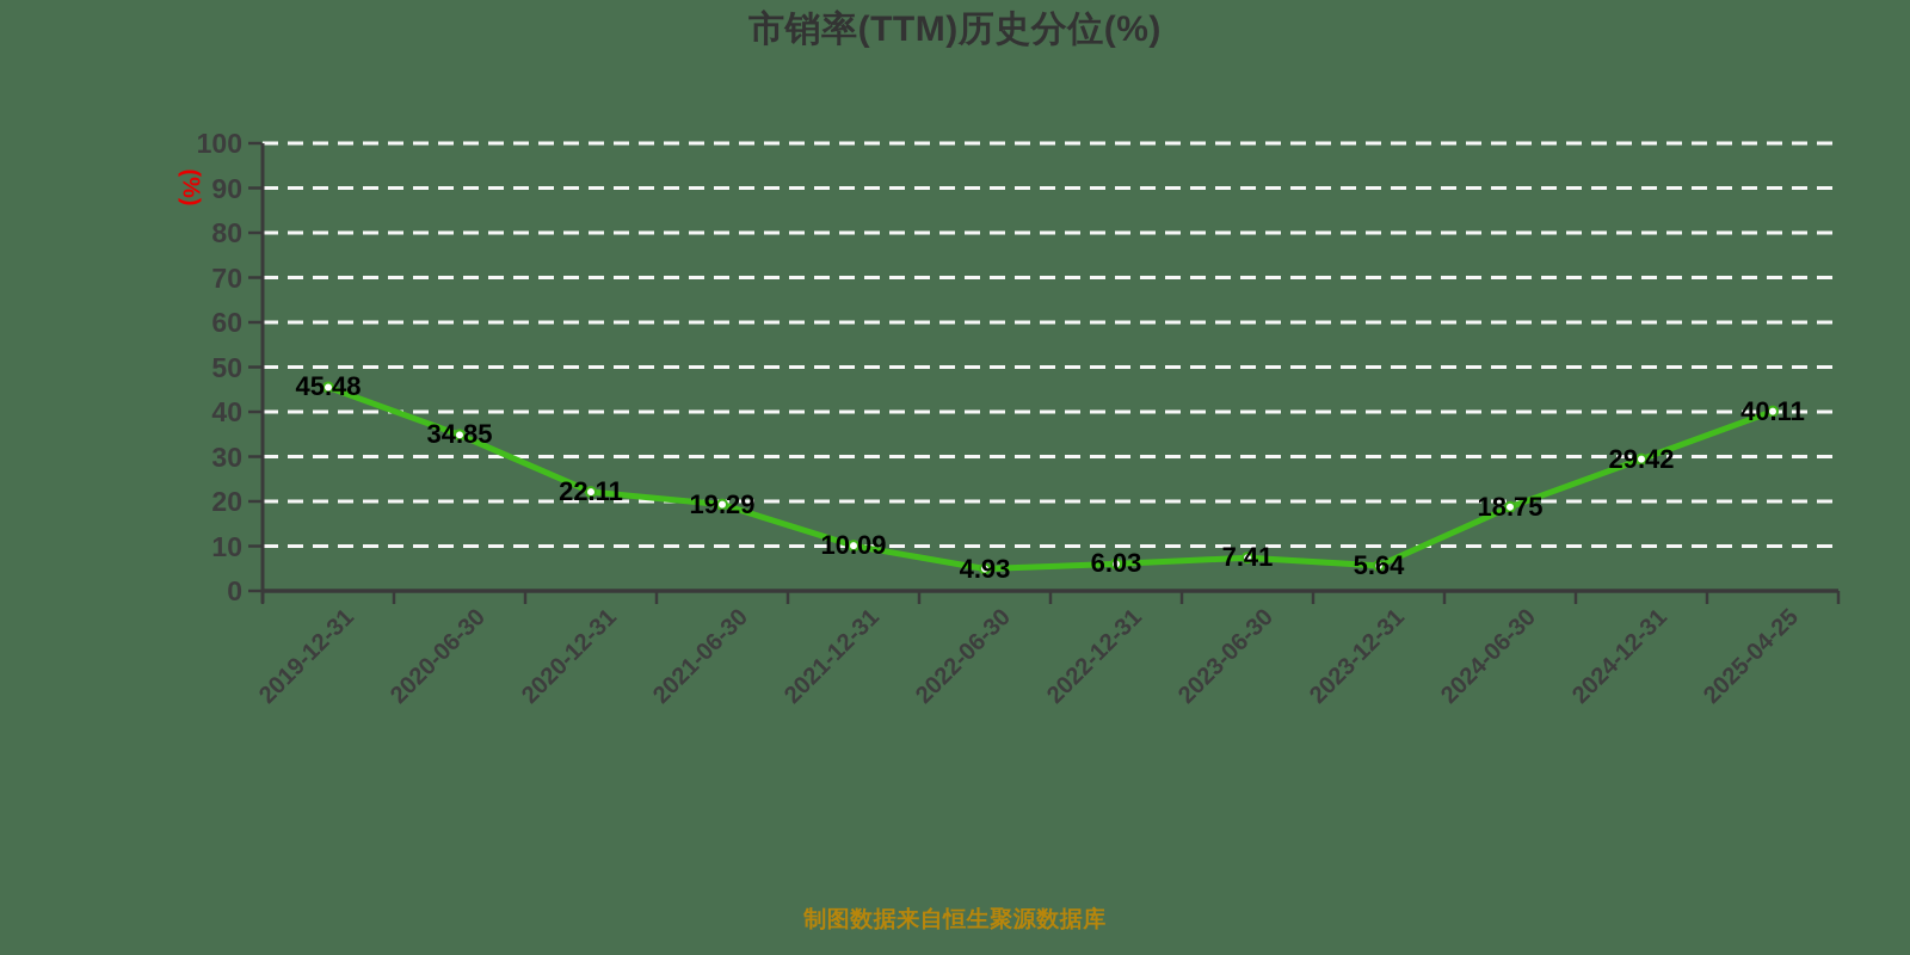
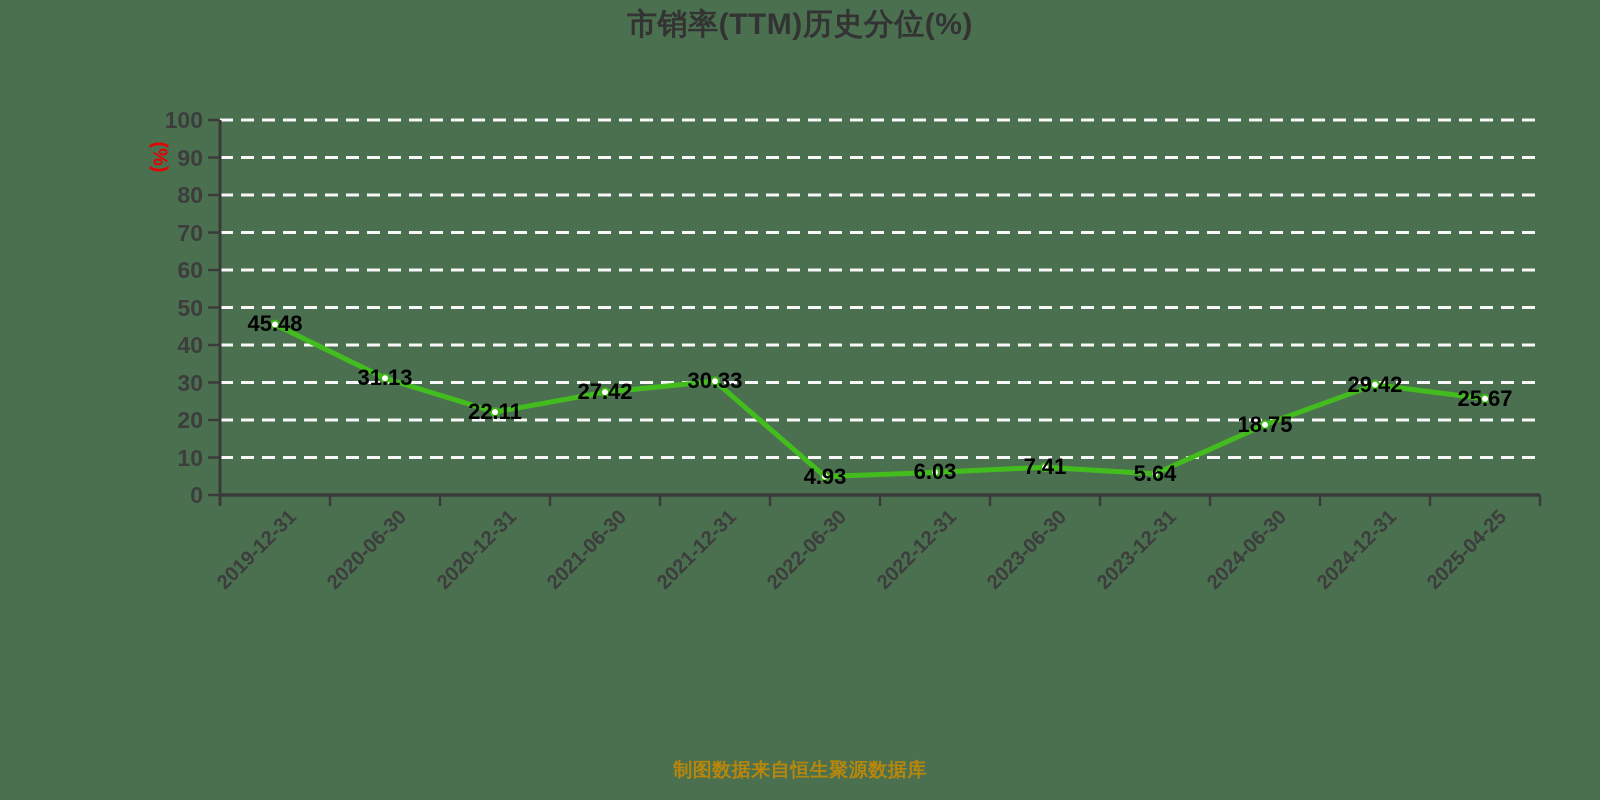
2020-06-30: 34.85 -> 31.13
2021-06-30: 19.29 -> 27.42
2021-12-31: 10.09 -> 30.33
2025-04-25: 40.11 -> 25.67
